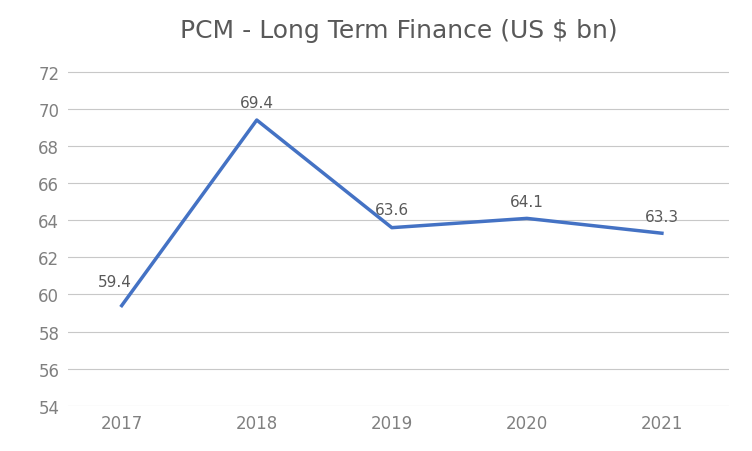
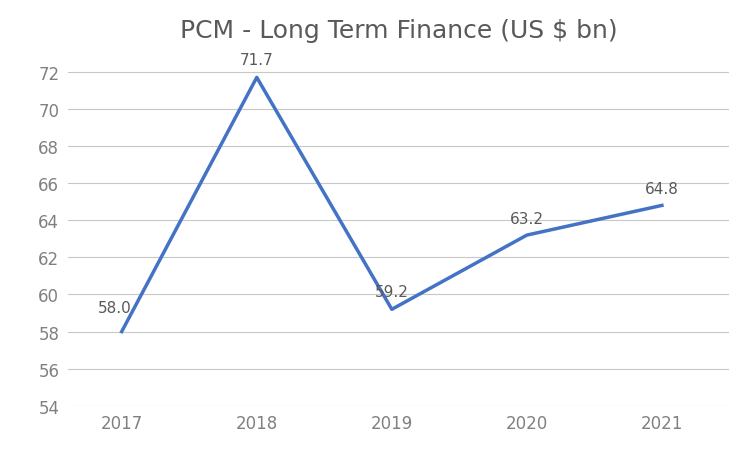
2017: 59.4 -> 58.0
2018: 69.4 -> 71.7
2019: 63.6 -> 59.2
2020: 64.1 -> 63.2
2021: 63.3 -> 64.8
